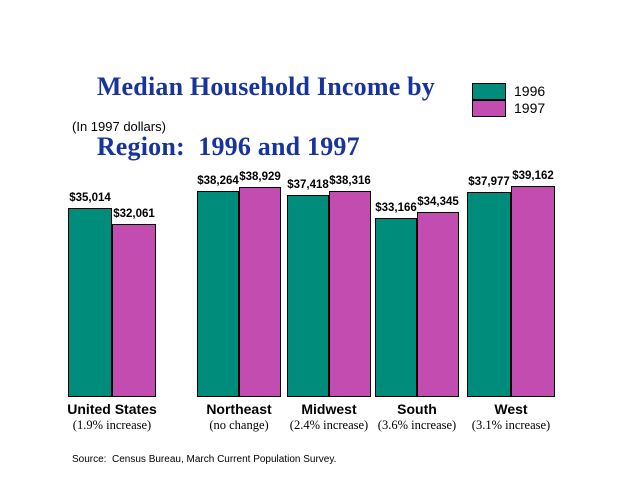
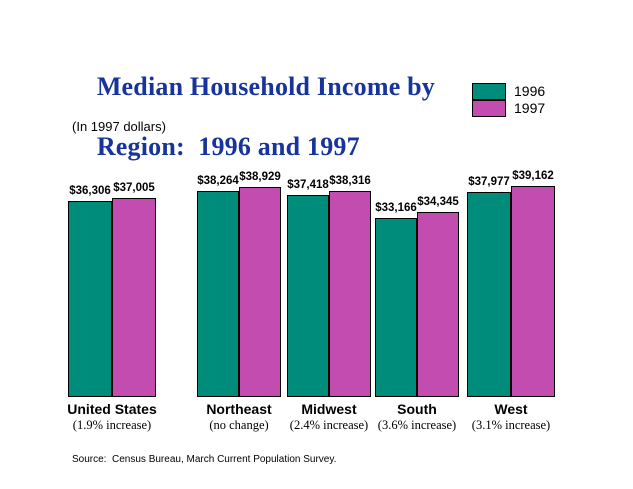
1996/United States: $35,014 -> $36,306
1997/United States: $32,061 -> $37,005
